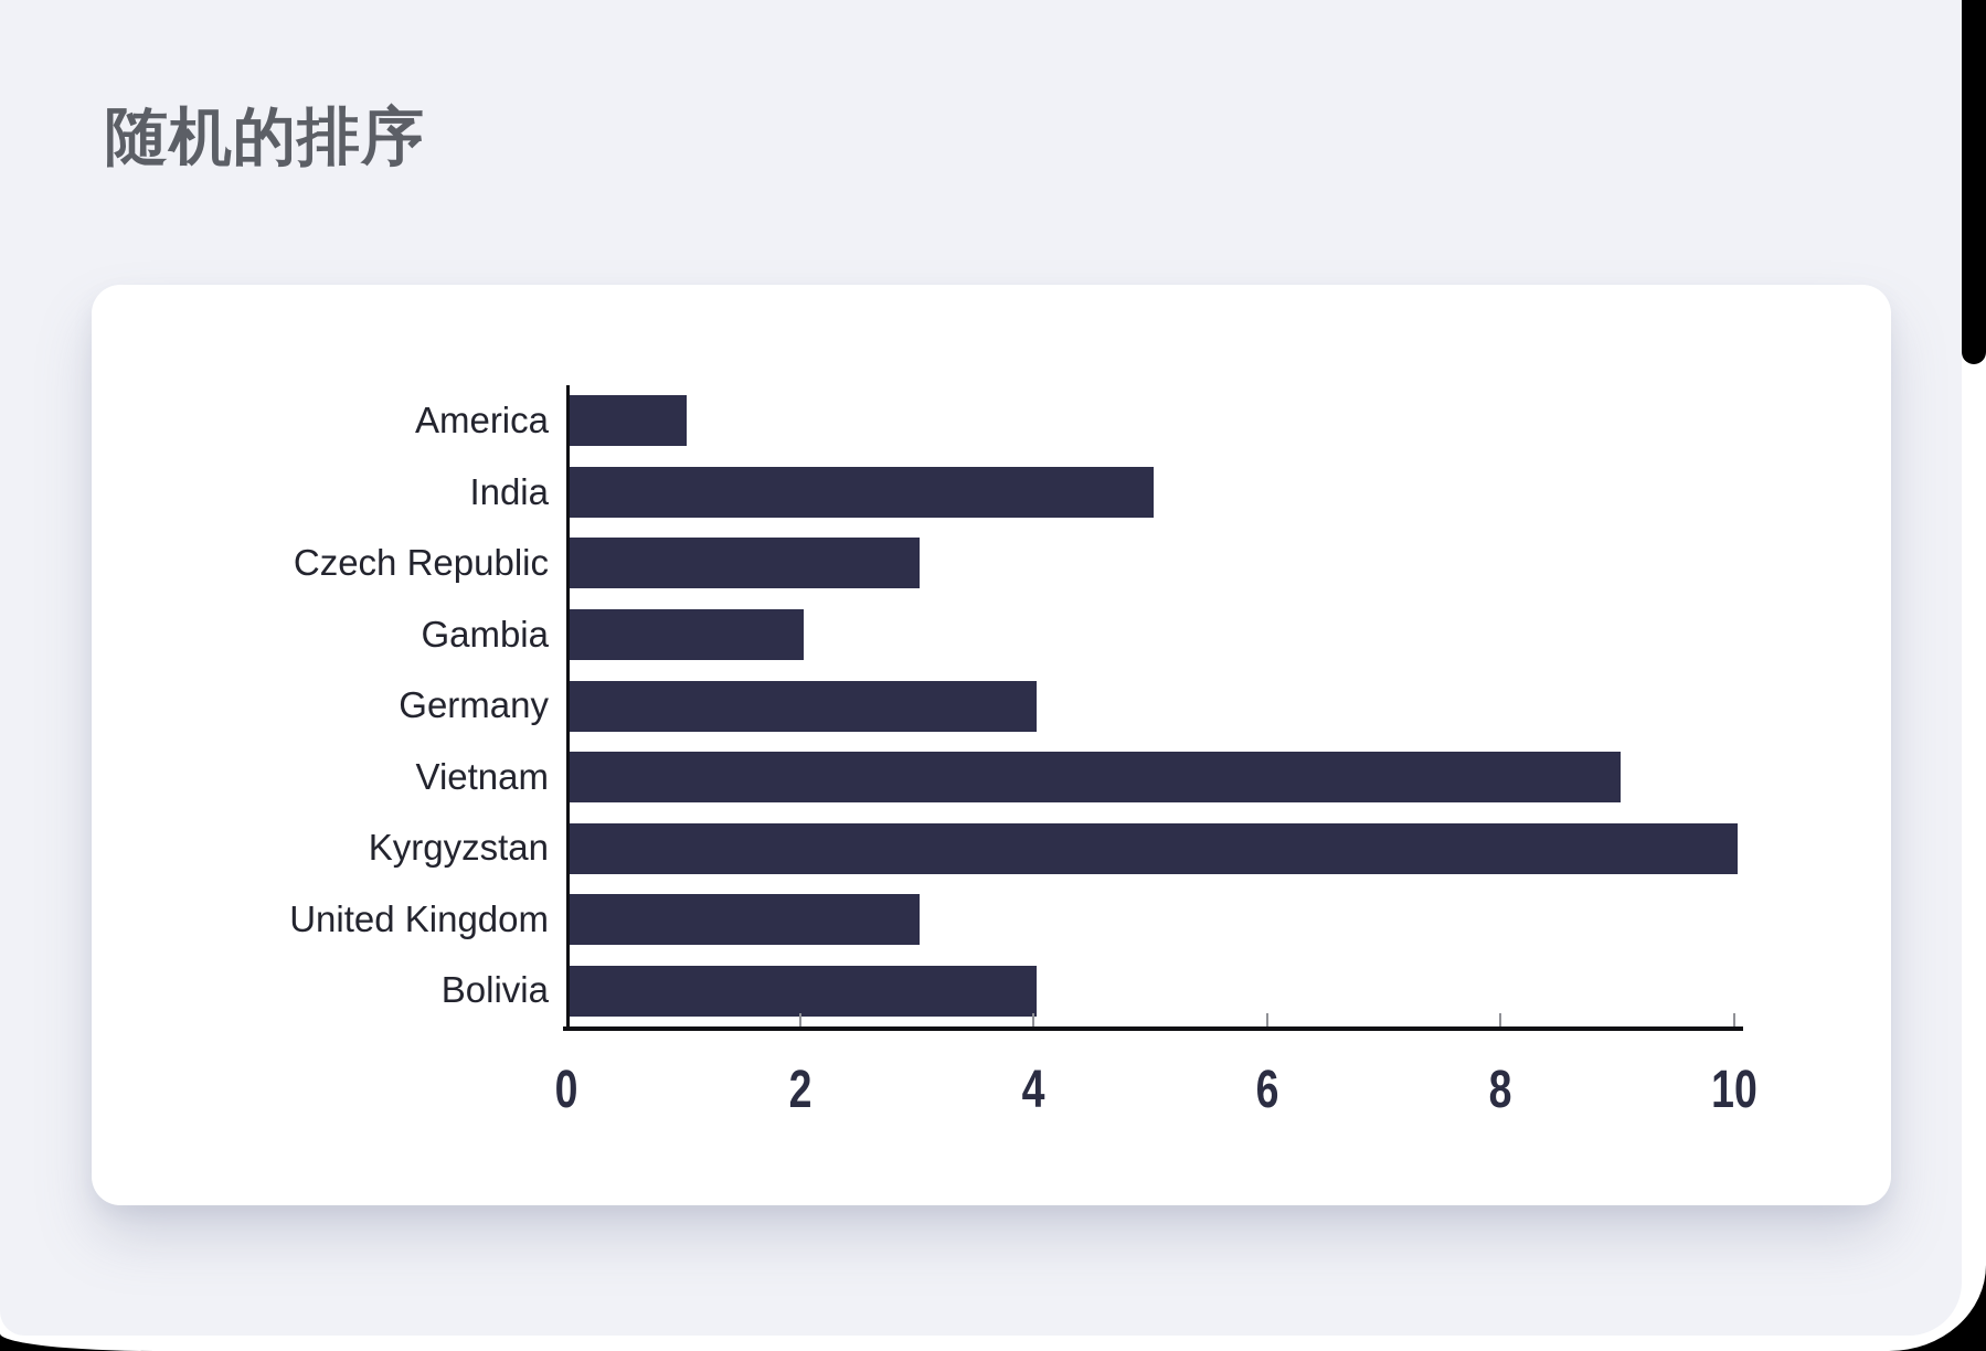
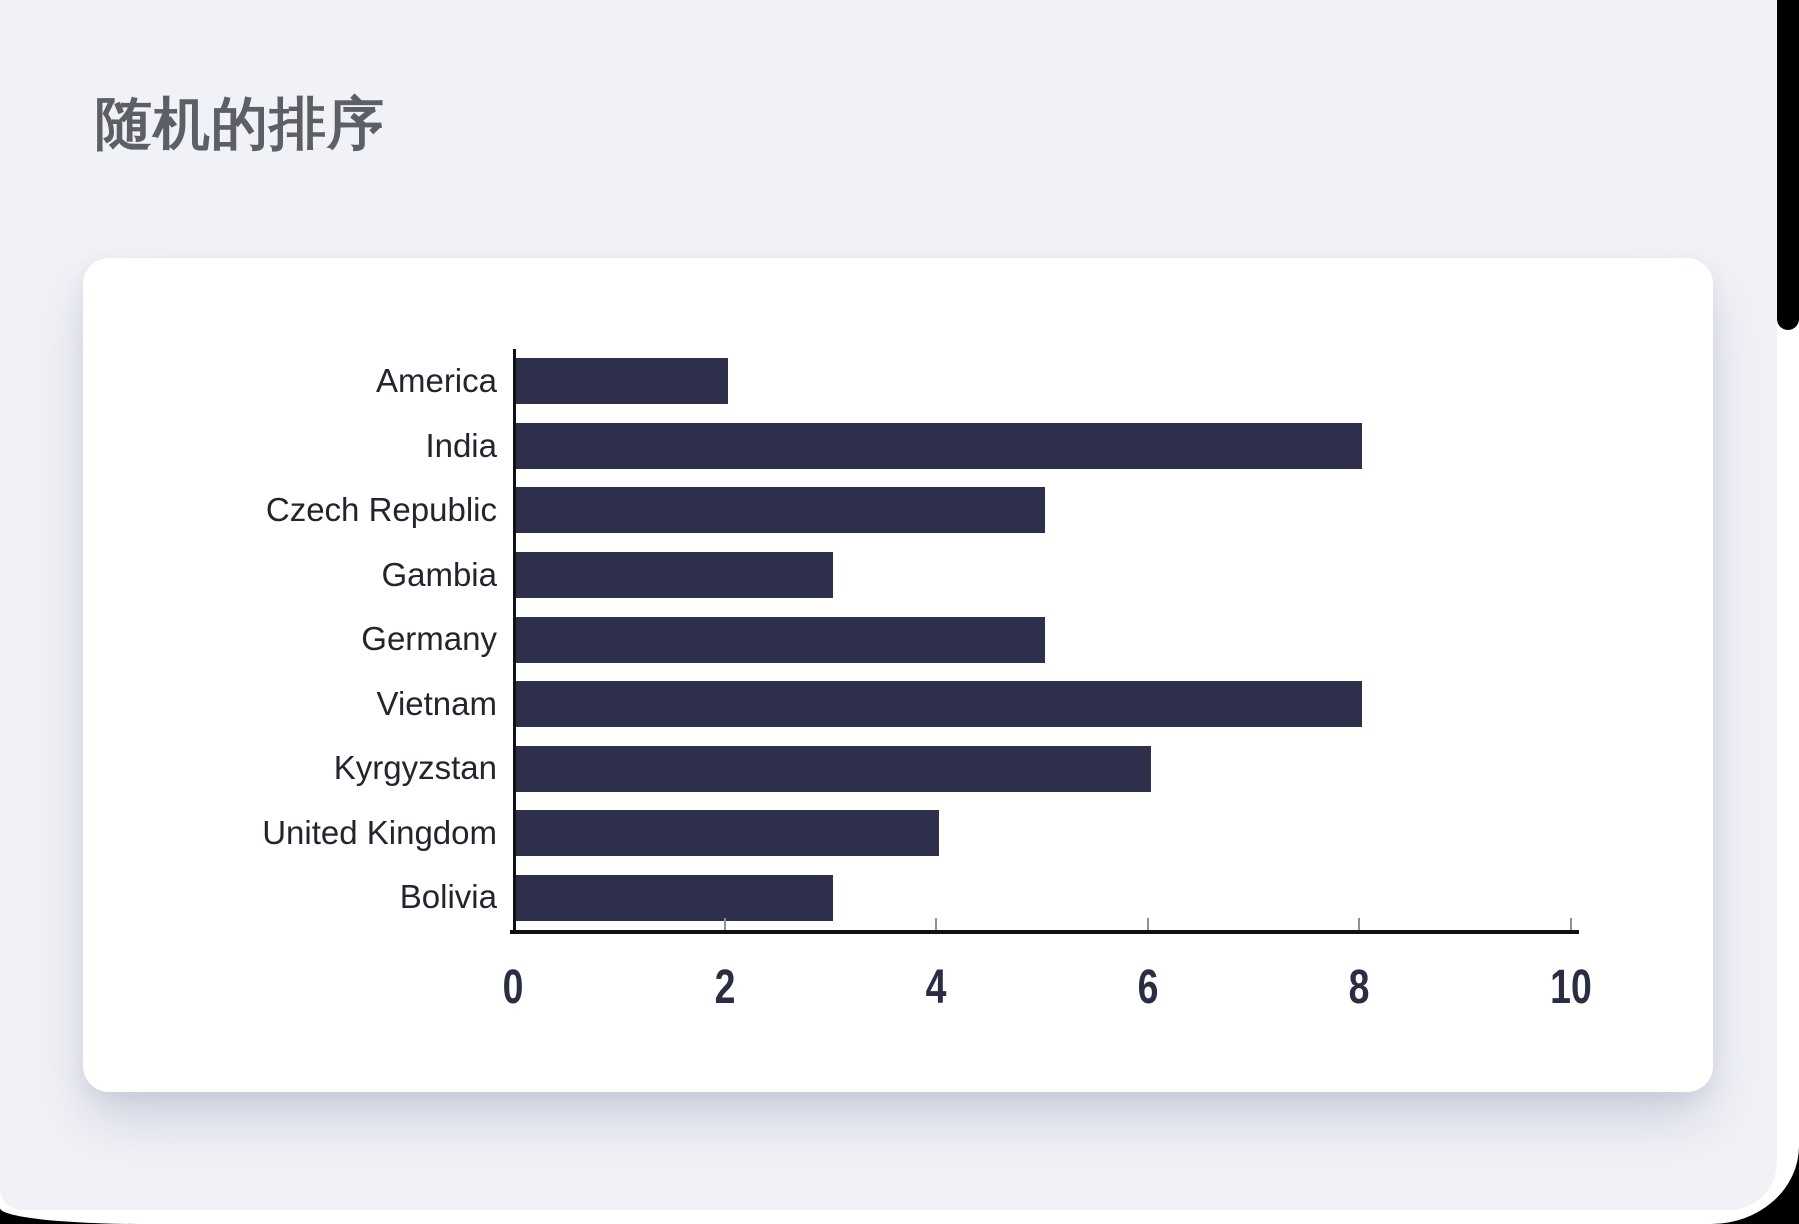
America: 1 -> 2
India: 5 -> 8
Czech Republic: 3 -> 5
Gambia: 2 -> 3
Germany: 4 -> 5
Vietnam: 9 -> 8
Kyrgyzstan: 10 -> 6
United Kingdom: 3 -> 4
Bolivia: 4 -> 3
